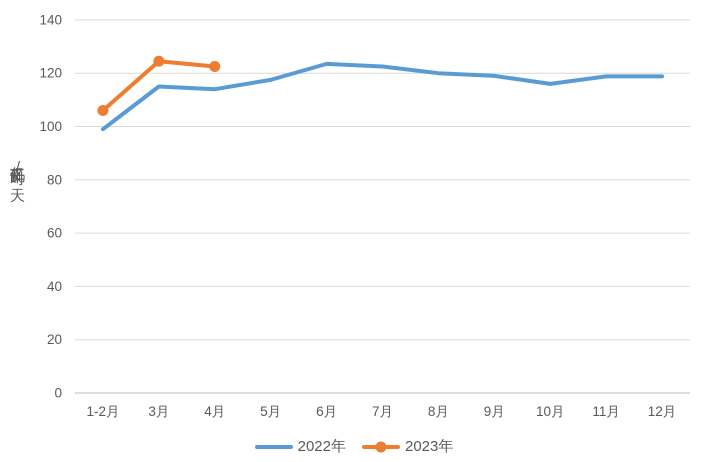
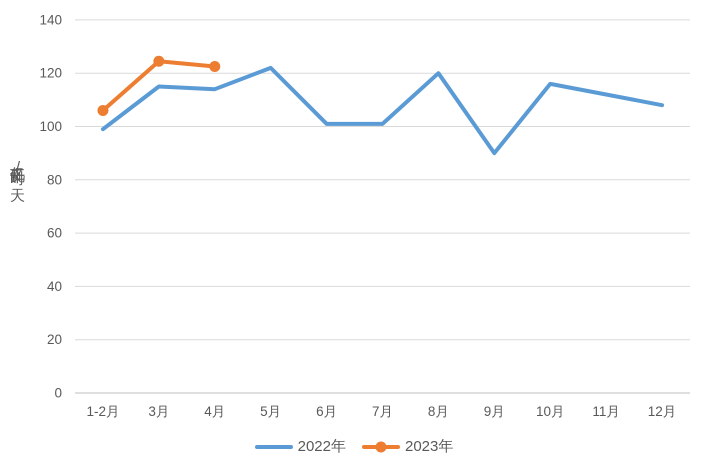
2022年/5月: 118 -> 122
2022年/6月: 124 -> 101
2022年/7月: 122 -> 101
2022年/9月: 119 -> 90
2022年/11月: 119 -> 112
2022年/12月: 119 -> 108
